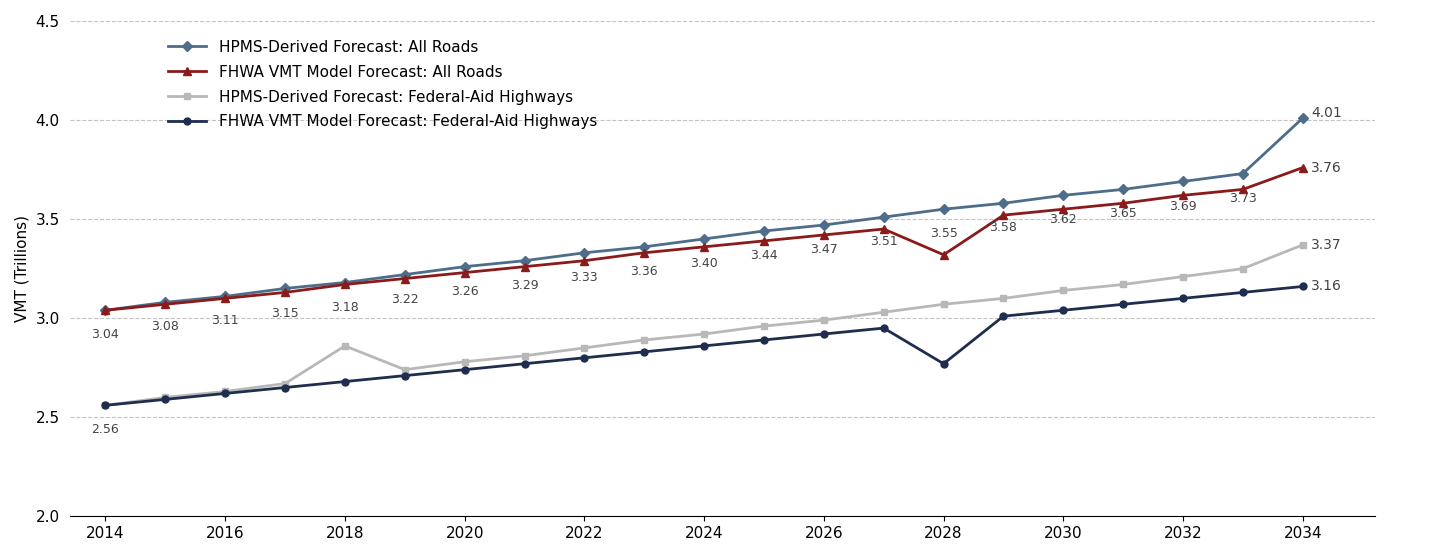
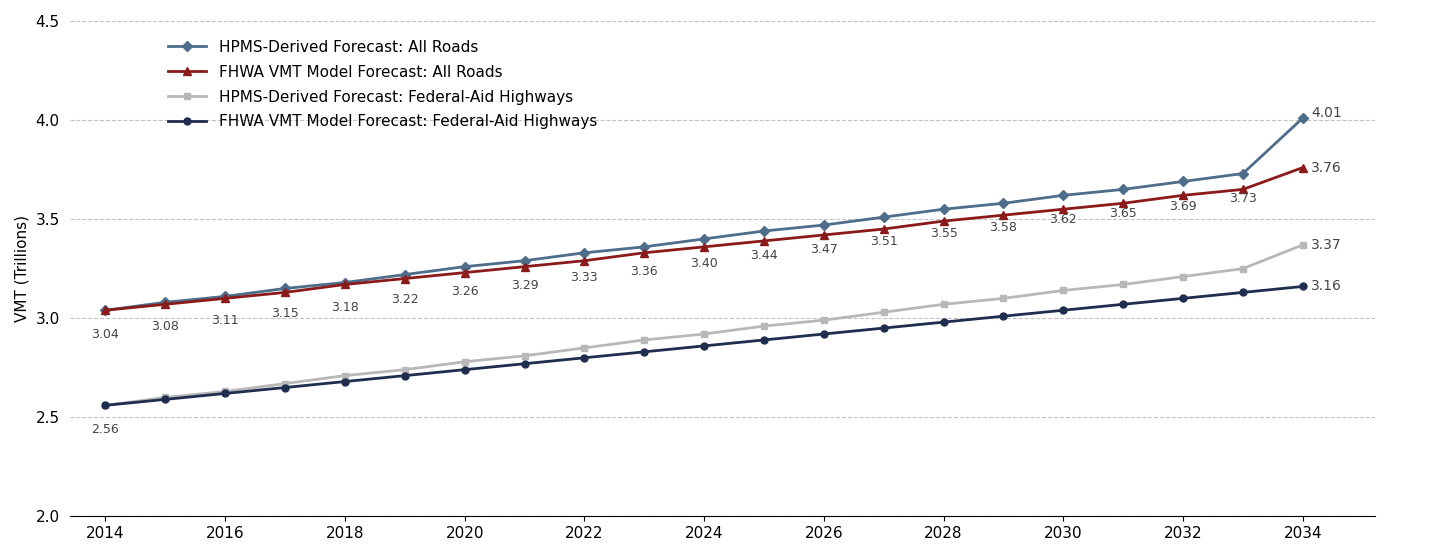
HPMS-Derived Forecast: Federal-Aid Highways/2018: 2.86 -> 2.71
FHWA VMT Model Forecast: All Roads/2028: 3.32 -> 3.49
FHWA VMT Model Forecast: Federal-Aid Highways/2028: 2.77 -> 2.98
